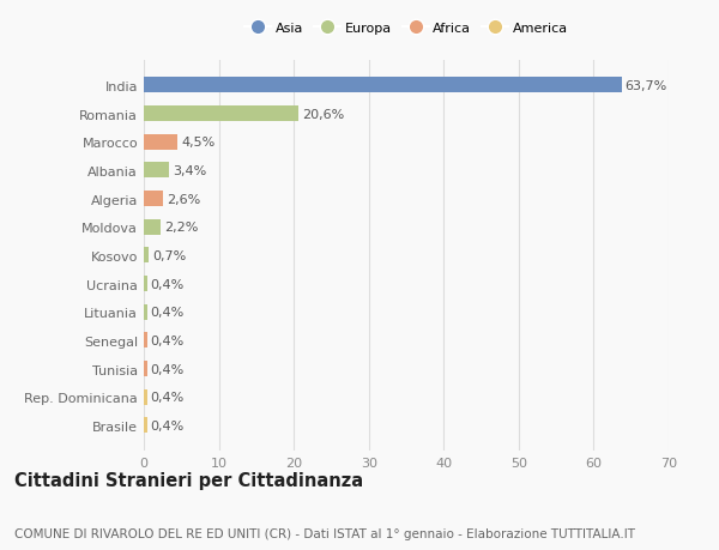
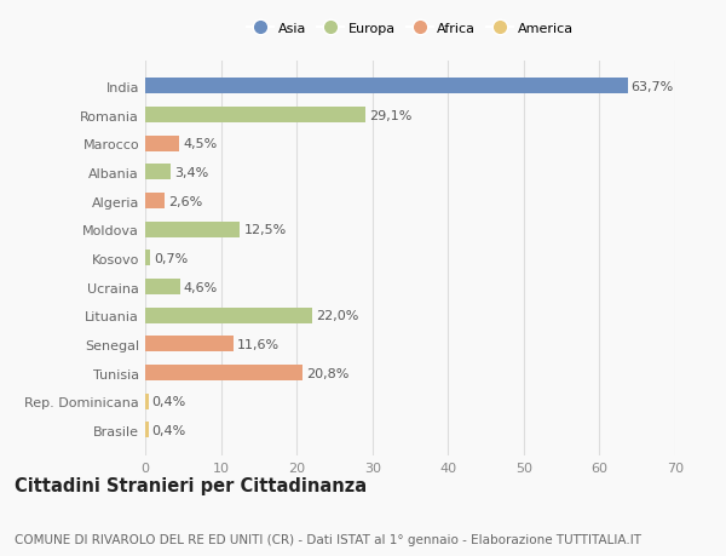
Romania: 20,6% -> 29,1%
Moldova: 2,2% -> 12,5%
Ucraina: 0,4% -> 4,6%
Lituania: 0,4% -> 22,0%
Senegal: 0,4% -> 11,6%
Tunisia: 0,4% -> 20,8%
